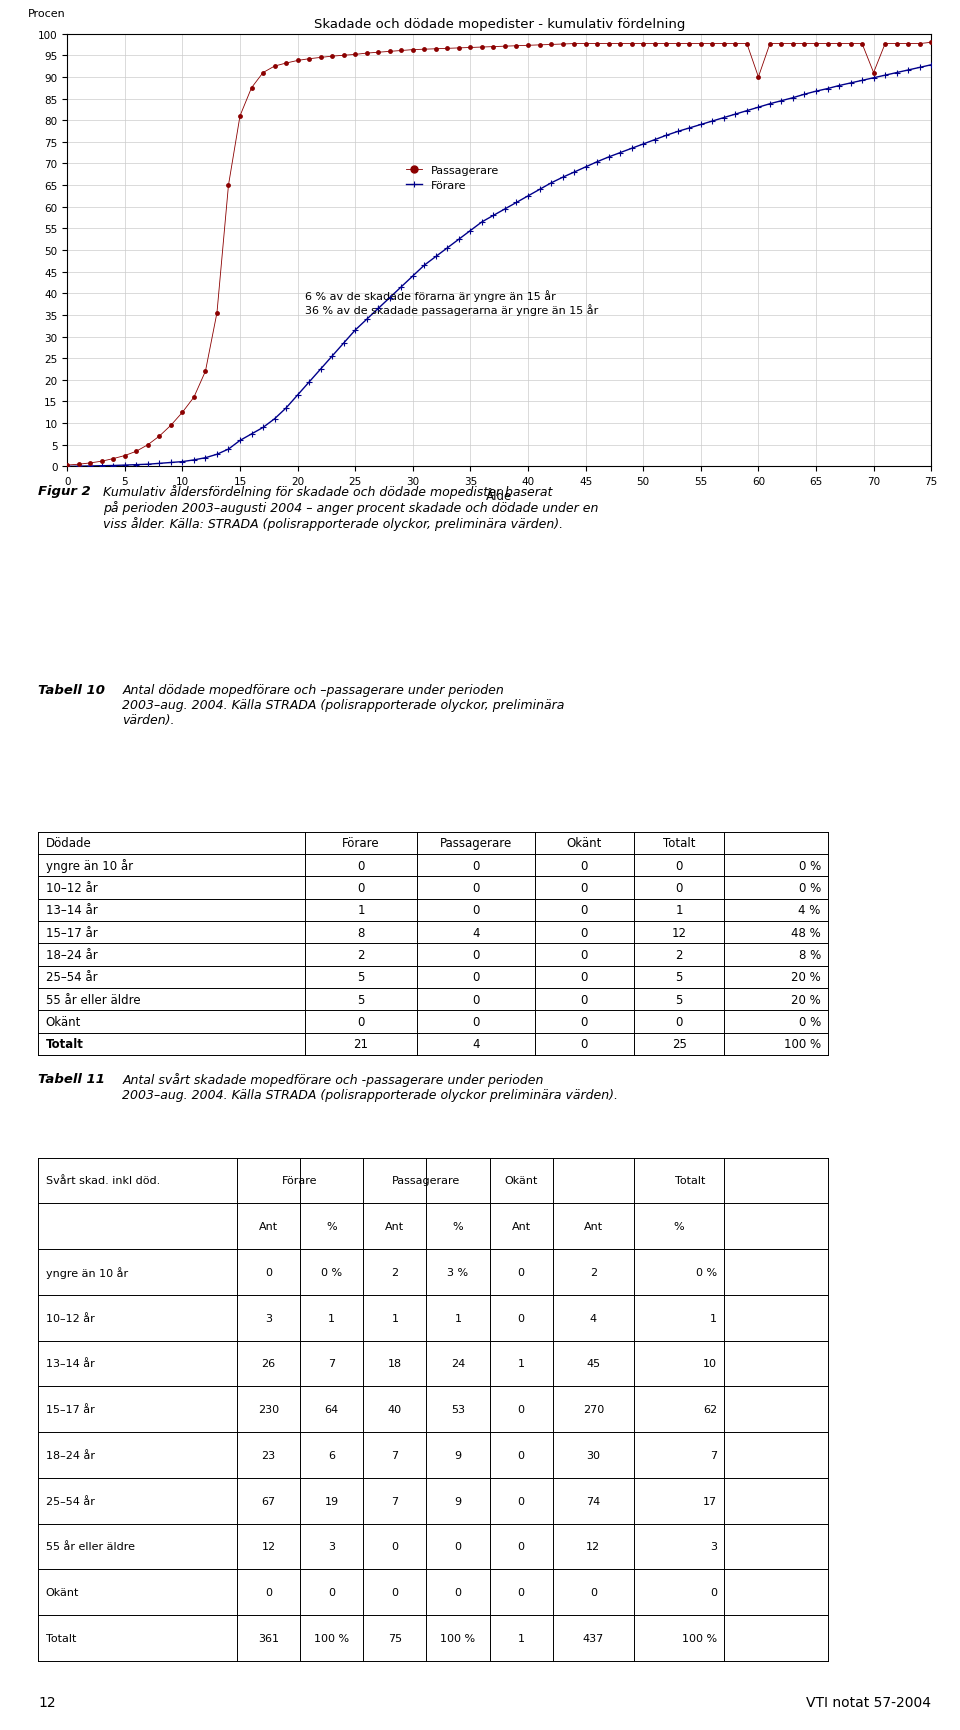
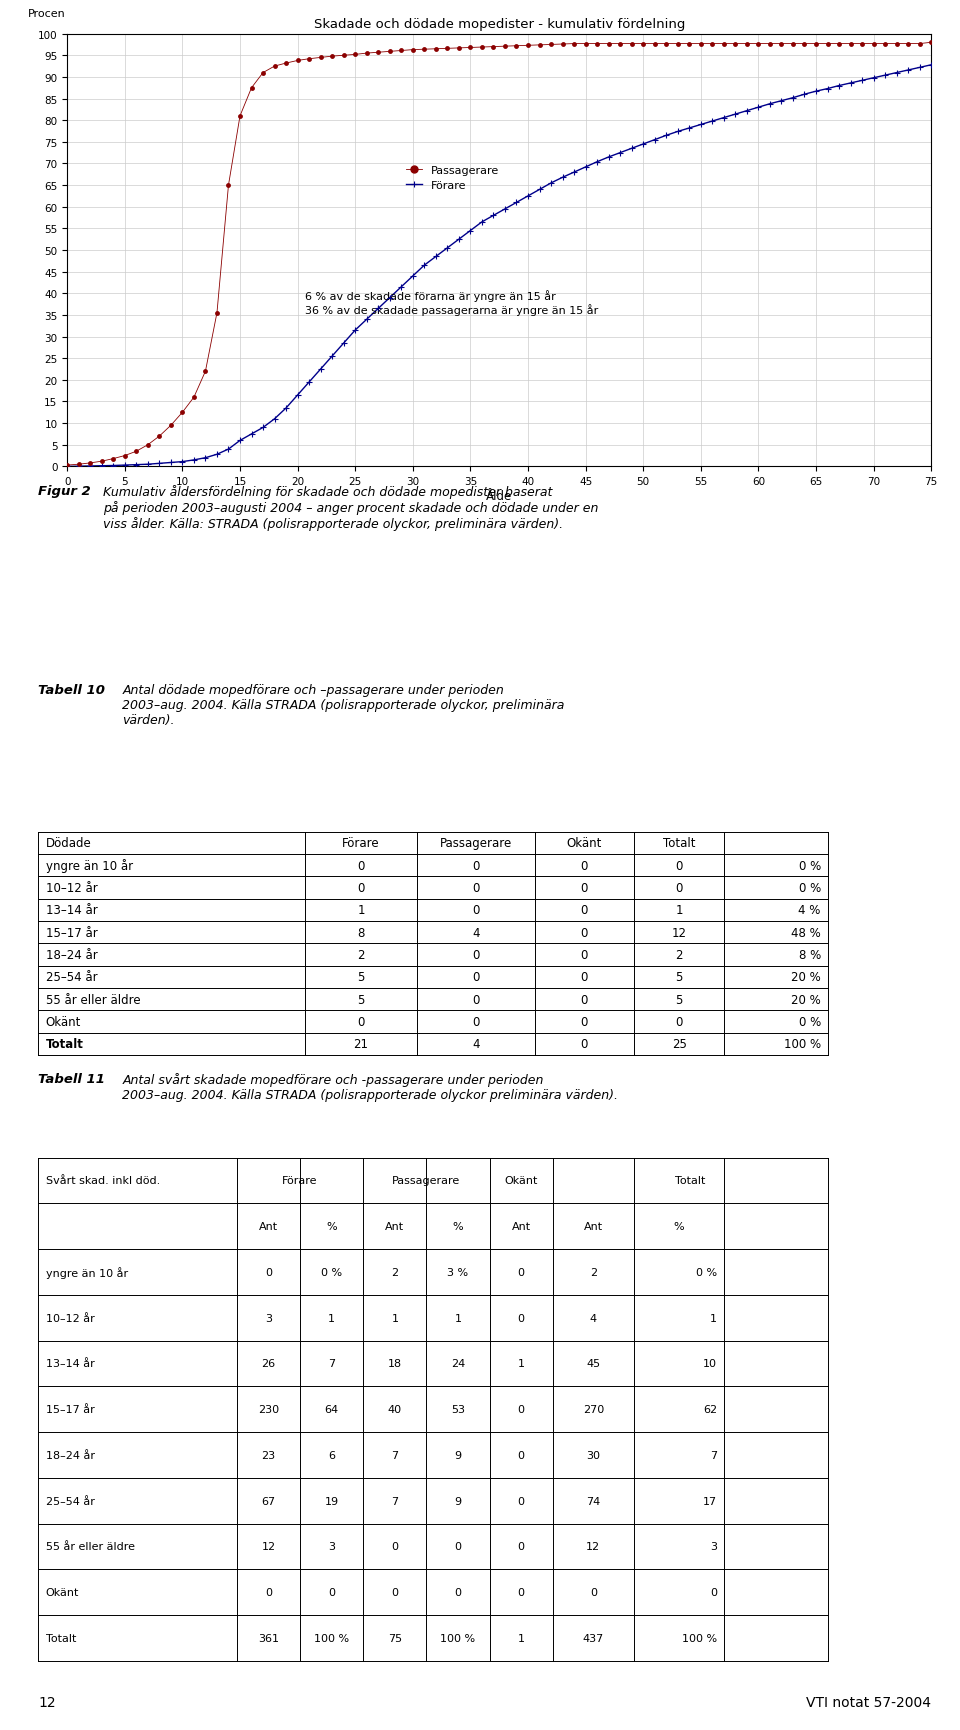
Passagerare/60: 90.0 -> 97.7
Passagerare/70: 91.0 -> 97.7
